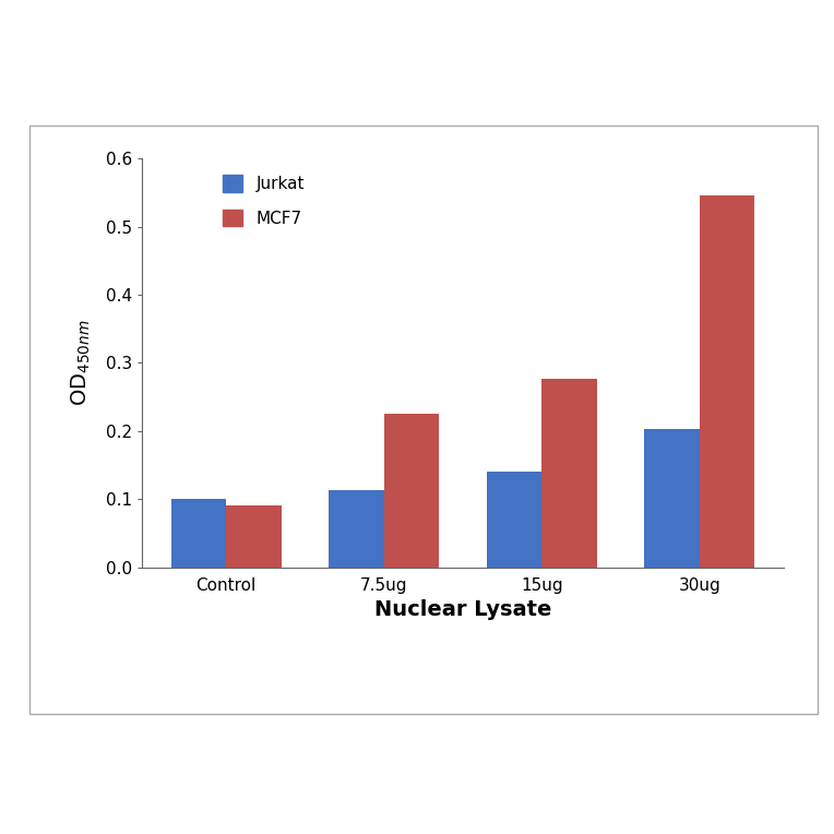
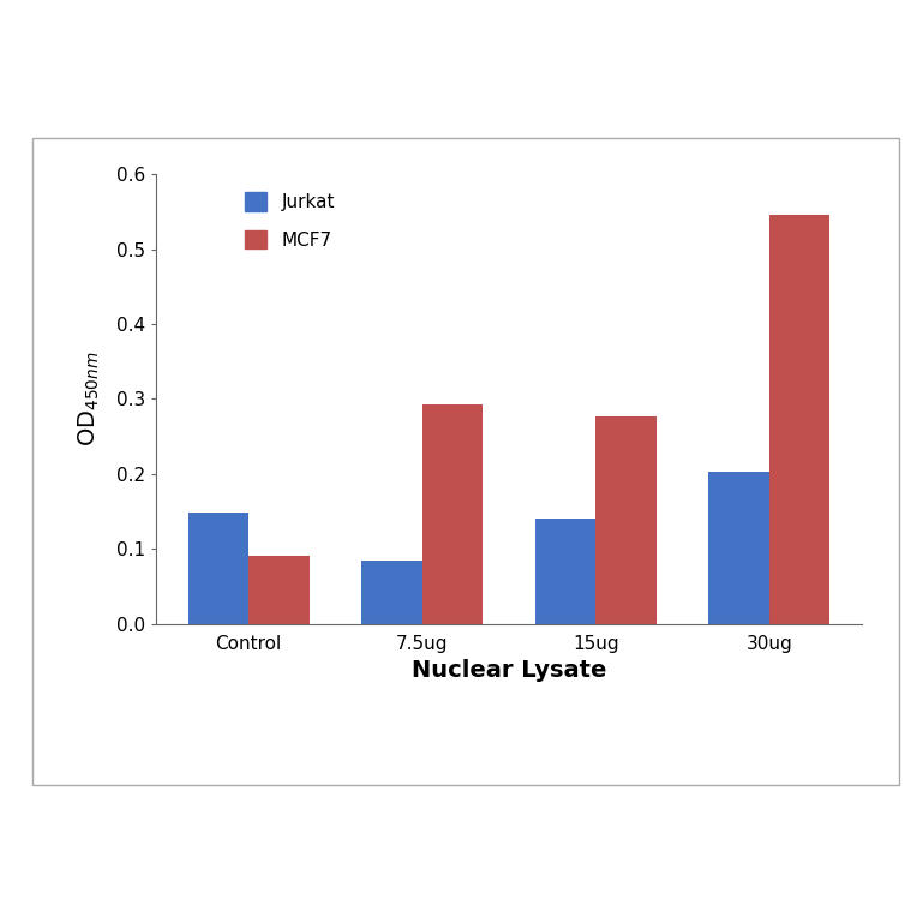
Jurkat/Control: 0.100 -> 0.148
Jurkat/7.5ug: 0.113 -> 0.084
MCF7/7.5ug: 0.226 -> 0.292
